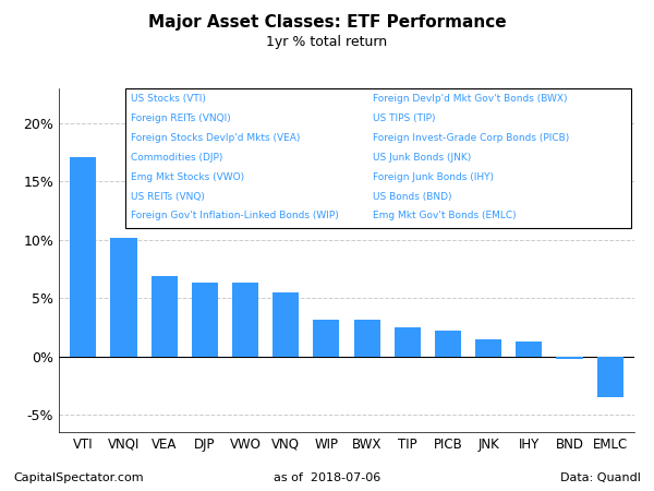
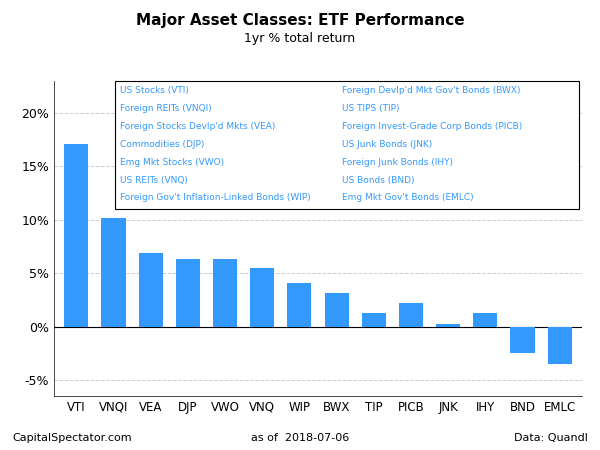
WIP: 3.1% -> 4.1%
TIP: 2.5% -> 1.3%
JNK: 1.5% -> 0.2%
BND: -0.2% -> -2.5%
